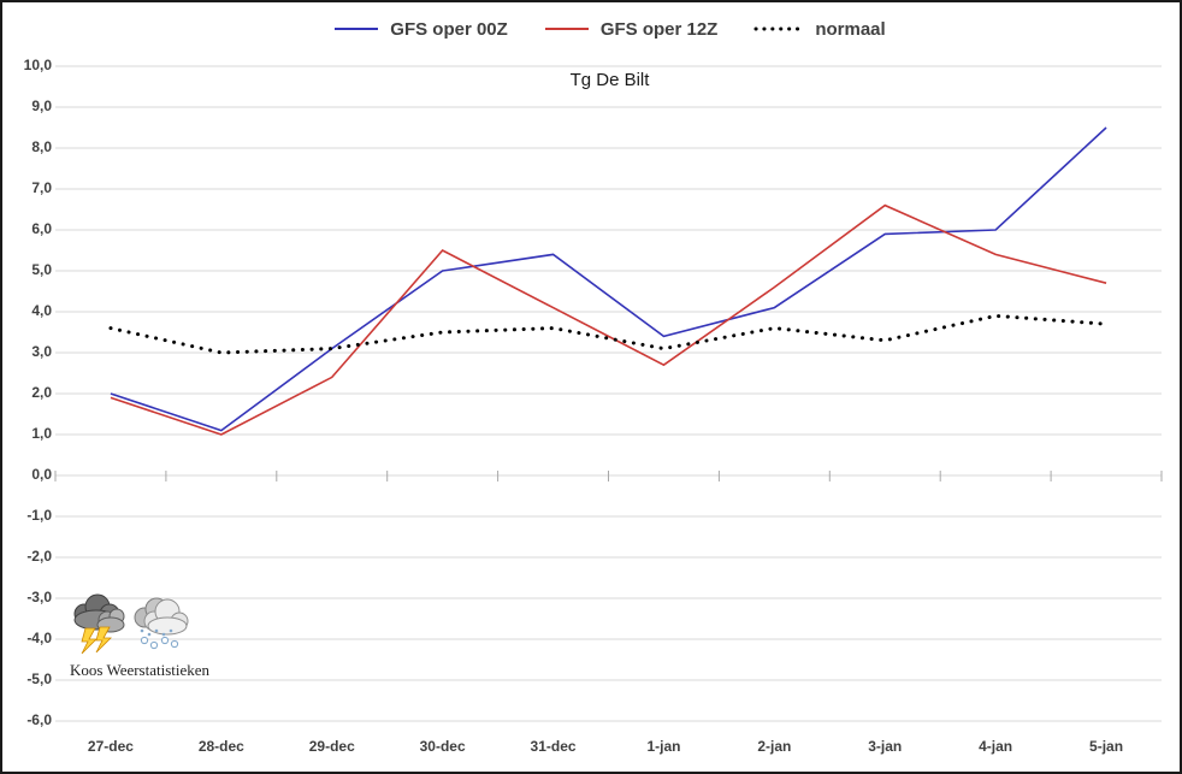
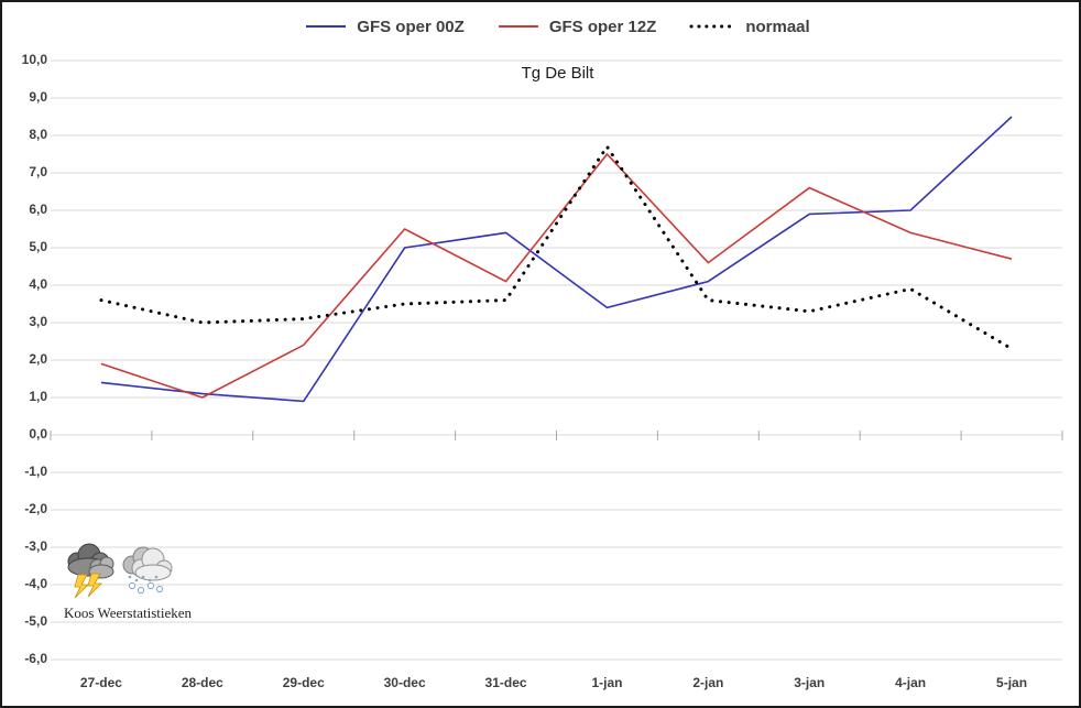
GFS oper 00Z/27-dec: 2,0 -> 1,4
GFS oper 00Z/29-dec: 3,1 -> 0,9
GFS oper 12Z/1-jan: 2,7 -> 7,5
normaal/1-jan: 3,1 -> 7,7
normaal/5-jan: 3,7 -> 2,3
